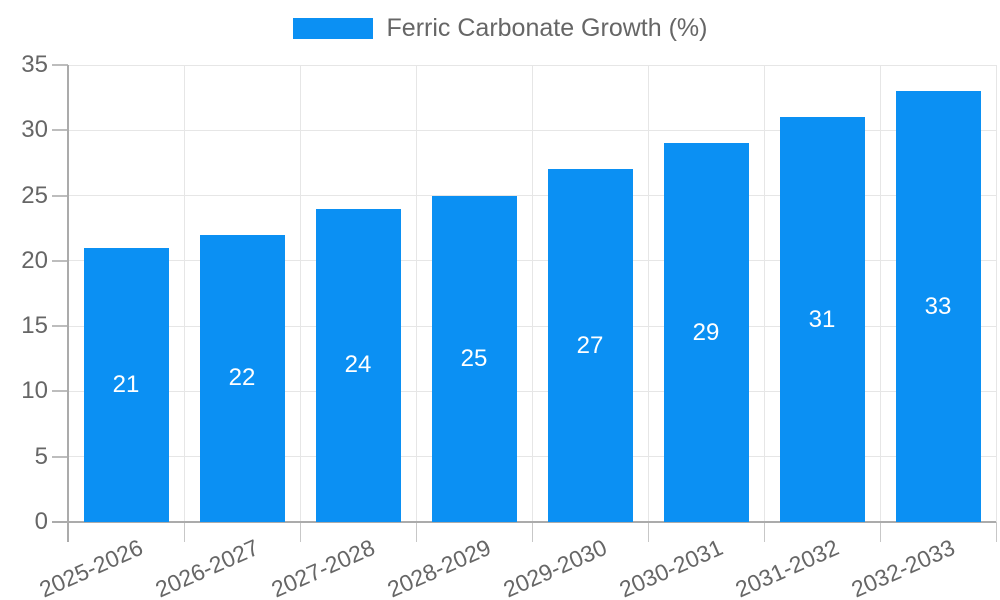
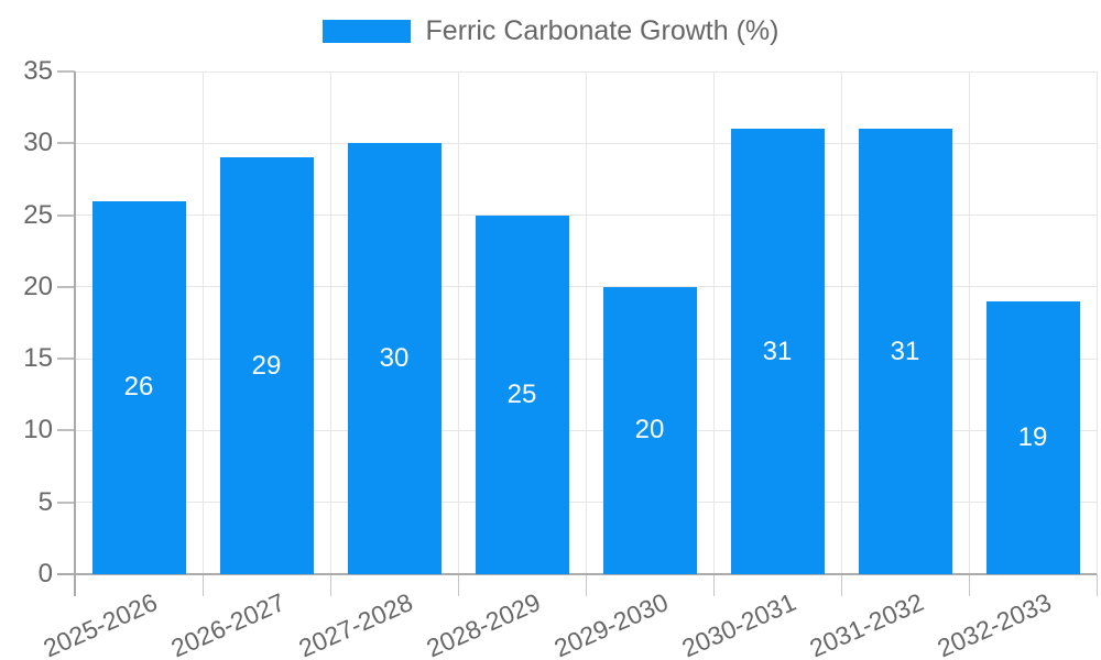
2025-2026: 21 -> 26
2026-2027: 22 -> 29
2027-2028: 24 -> 30
2029-2030: 27 -> 20
2030-2031: 29 -> 31
2032-2033: 33 -> 19
